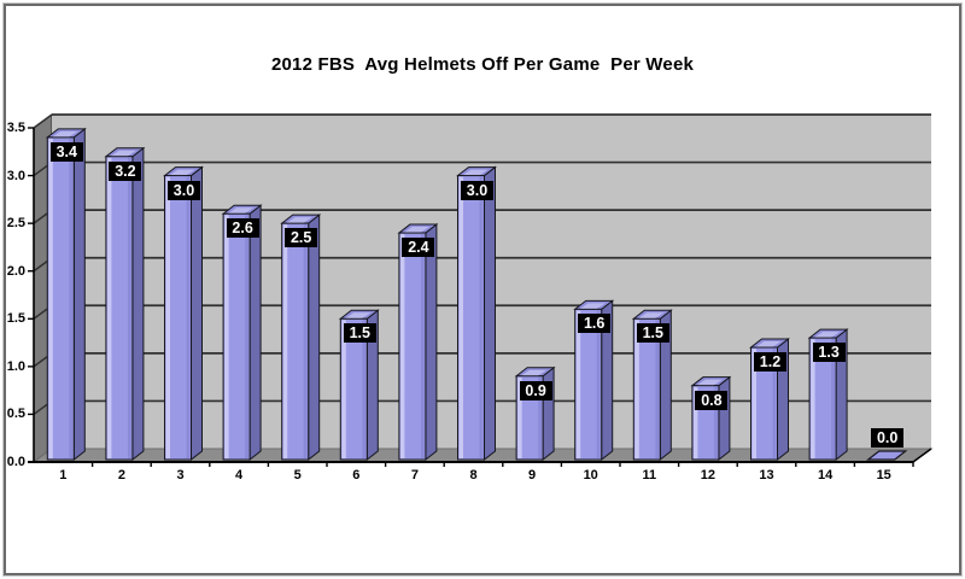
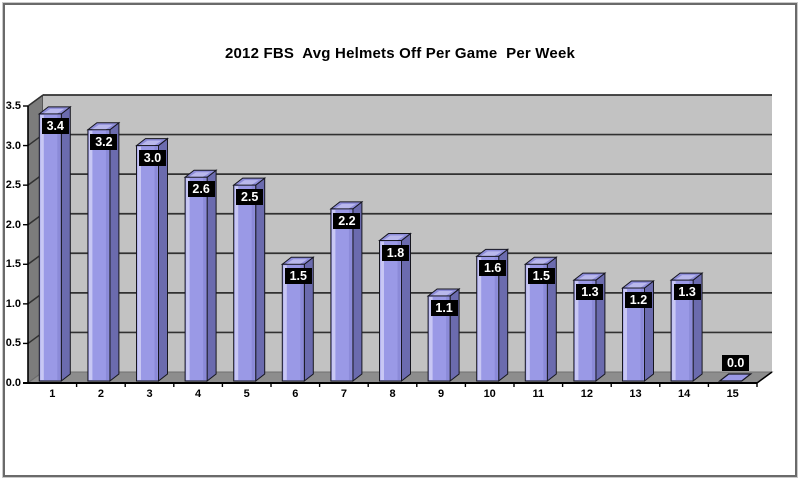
7: 2.4 -> 2.2
8: 3.0 -> 1.8
9: 0.9 -> 1.1
12: 0.8 -> 1.3
